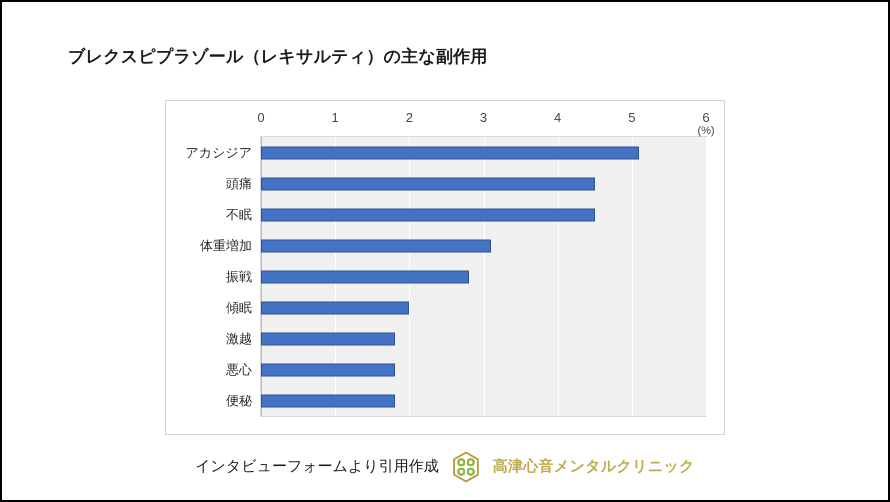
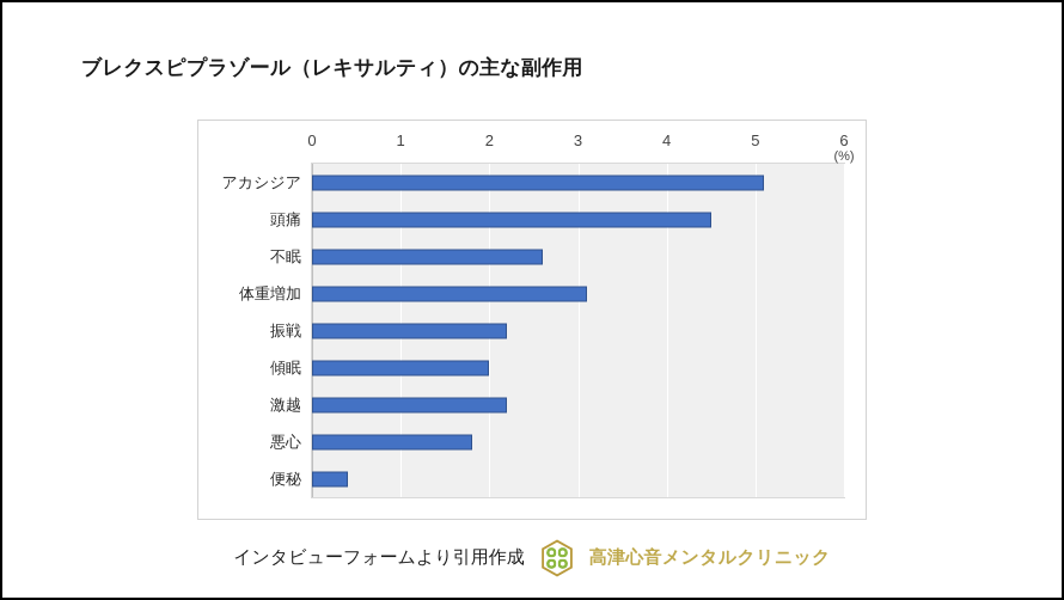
不眠: 4.5 -> 2.6
振戦: 2.8 -> 2.2
激越: 1.8 -> 2.2
便秘: 1.8 -> 0.4
